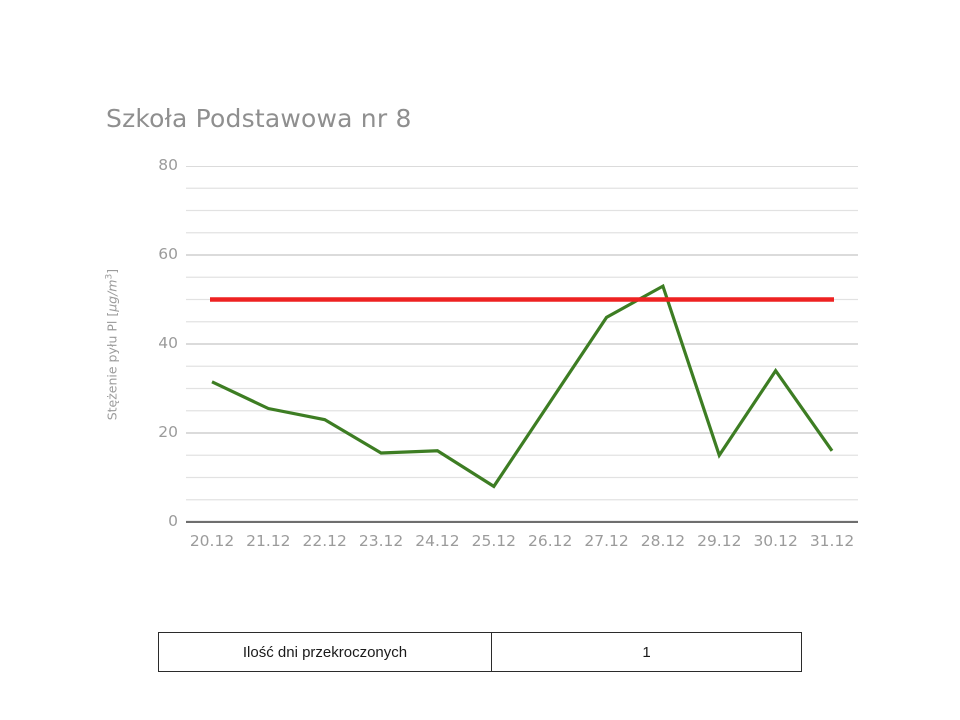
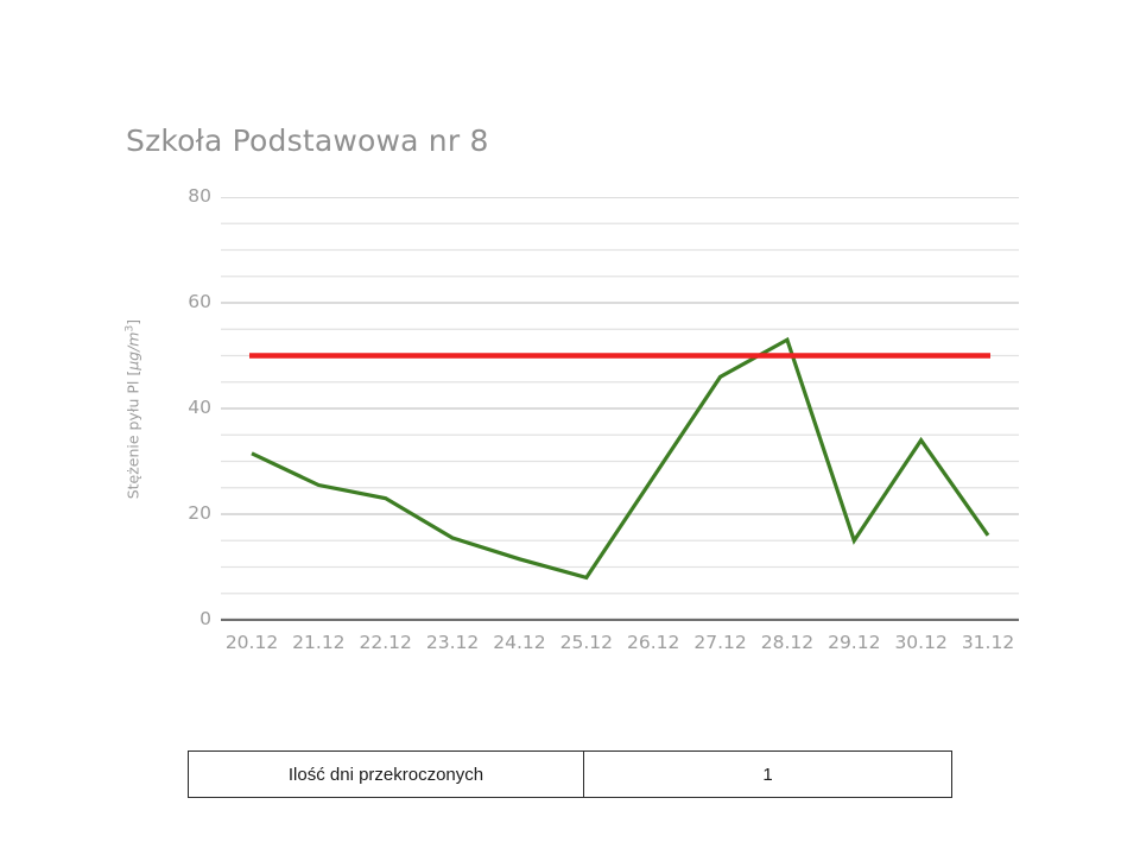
24.12: 16 -> 12
